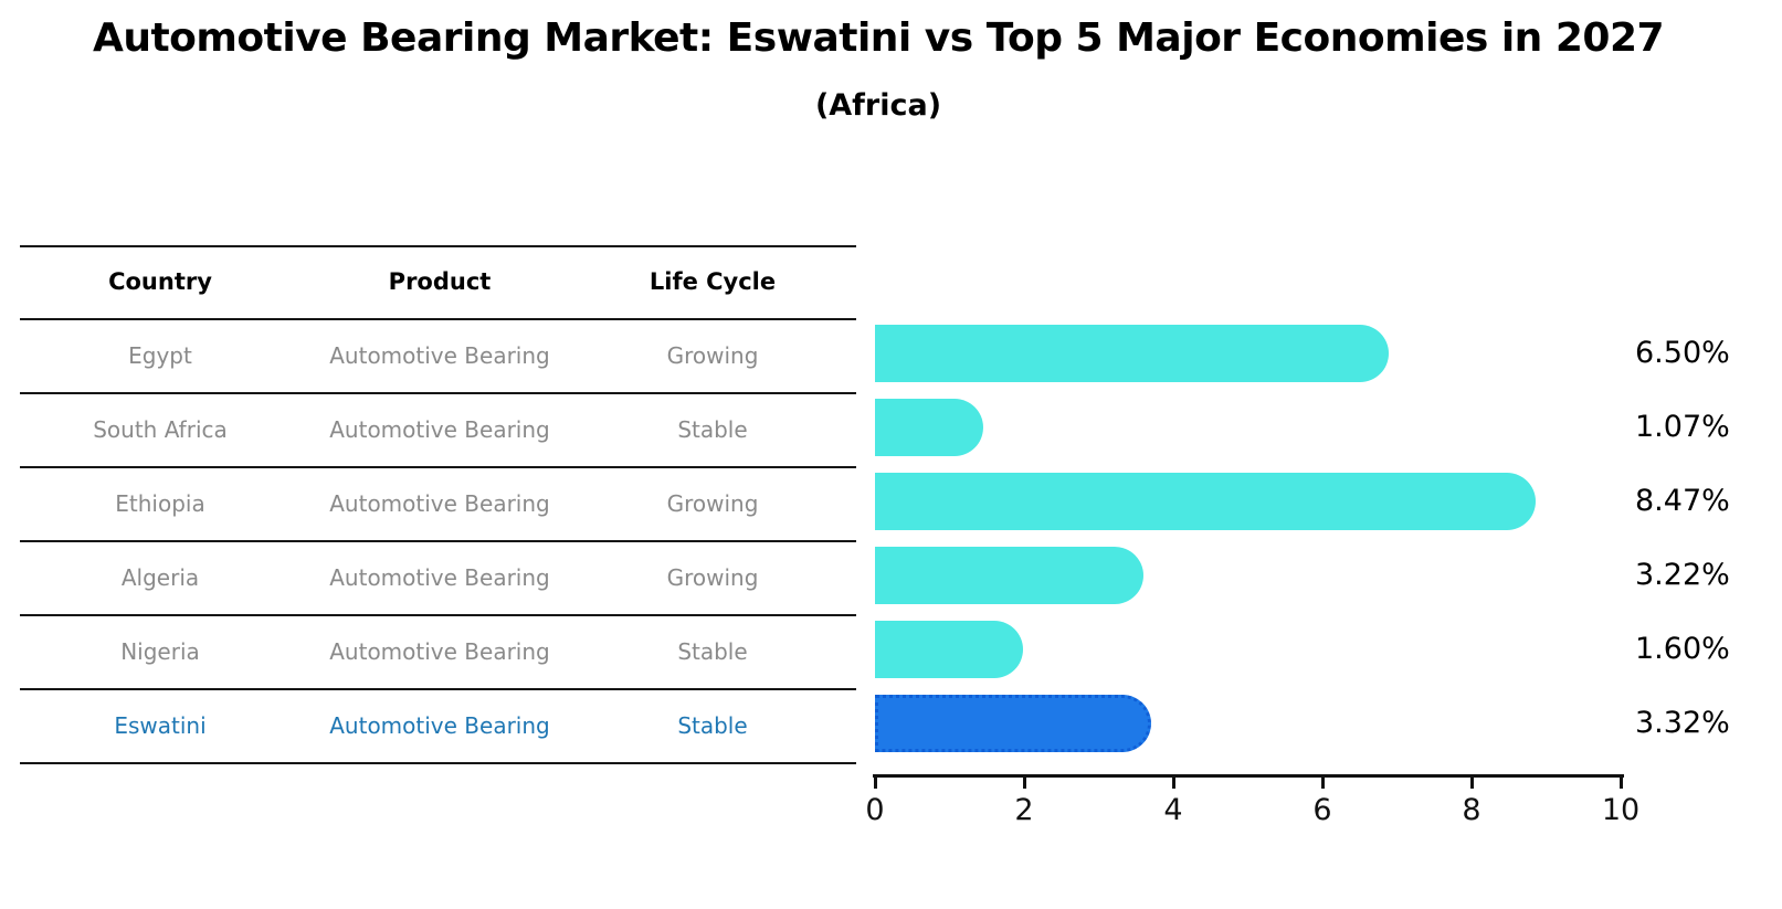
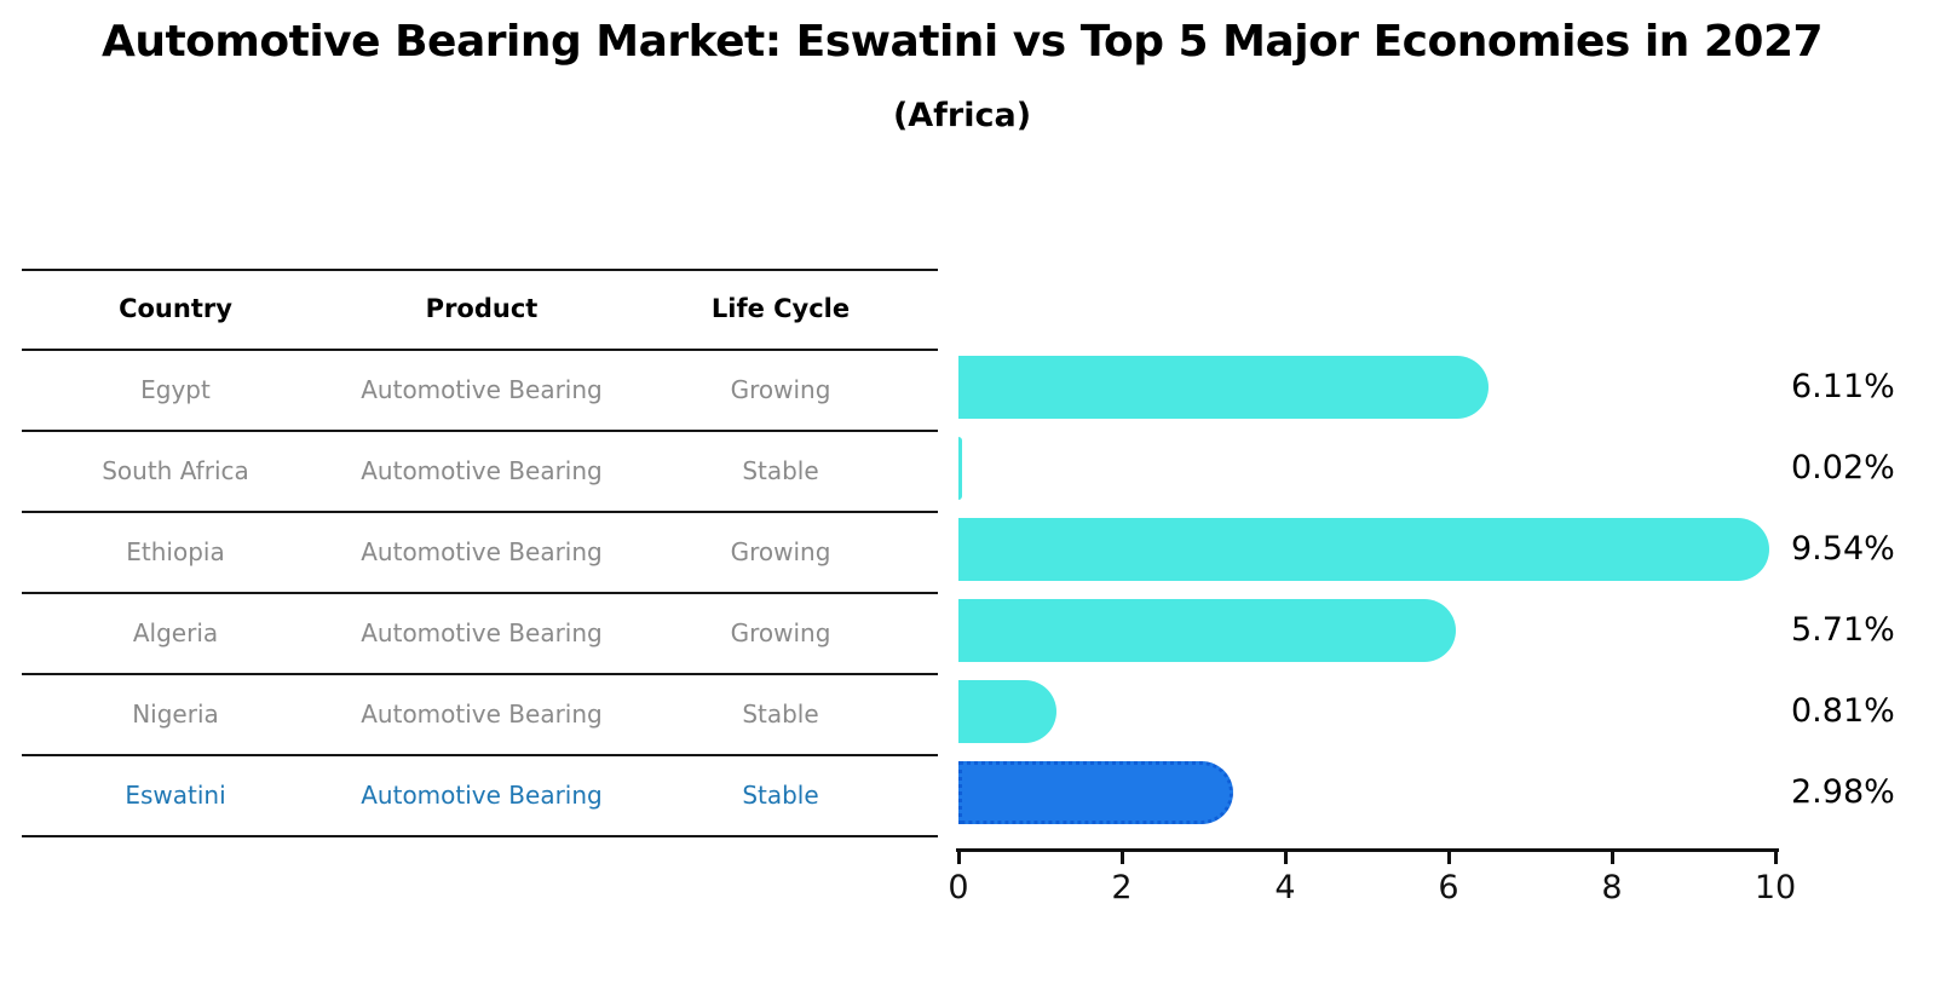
Egypt: 6.50% -> 6.11%
South Africa: 1.07% -> 0.02%
Ethiopia: 8.47% -> 9.54%
Algeria: 3.22% -> 5.71%
Nigeria: 1.60% -> 0.81%
Eswatini: 3.32% -> 2.98%
